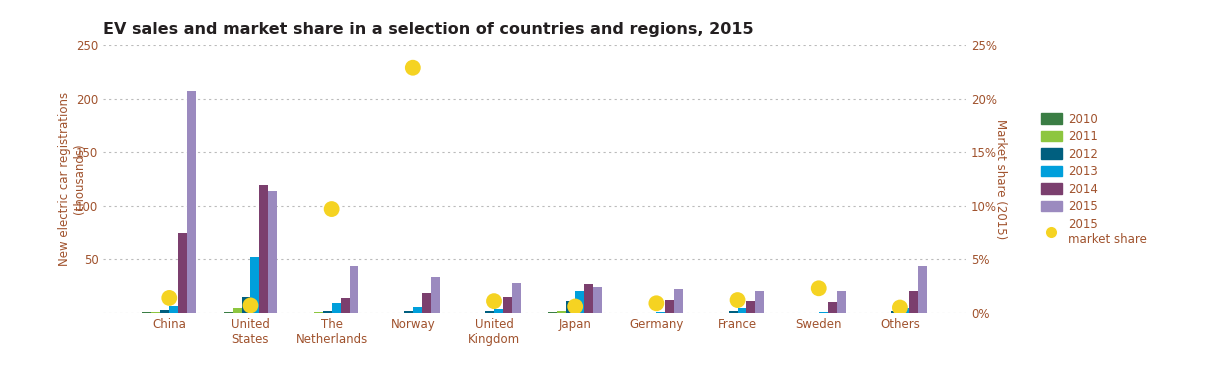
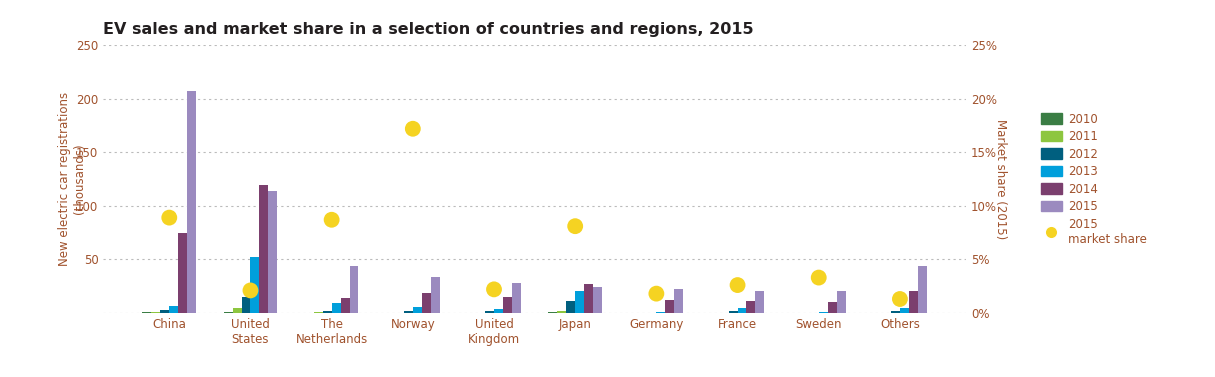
2015 market share/China: 1.4% -> 8.9%
2015 market share/United States: 0.7% -> 2.1%
2015 market share/The Netherlands: 9.7% -> 8.7%
2015 market share/Norway: 22.9% -> 17.2%
2015 market share/United Kingdom: 1.1% -> 2.2%
2015 market share/Japan: 0.6% -> 8.1%
2015 market share/Germany: 0.9% -> 1.8%
2015 market share/France: 1.2% -> 2.6%
2015 market share/Sweden: 2.3% -> 3.3%
2015 market share/Others: 0.5% -> 1.3%
